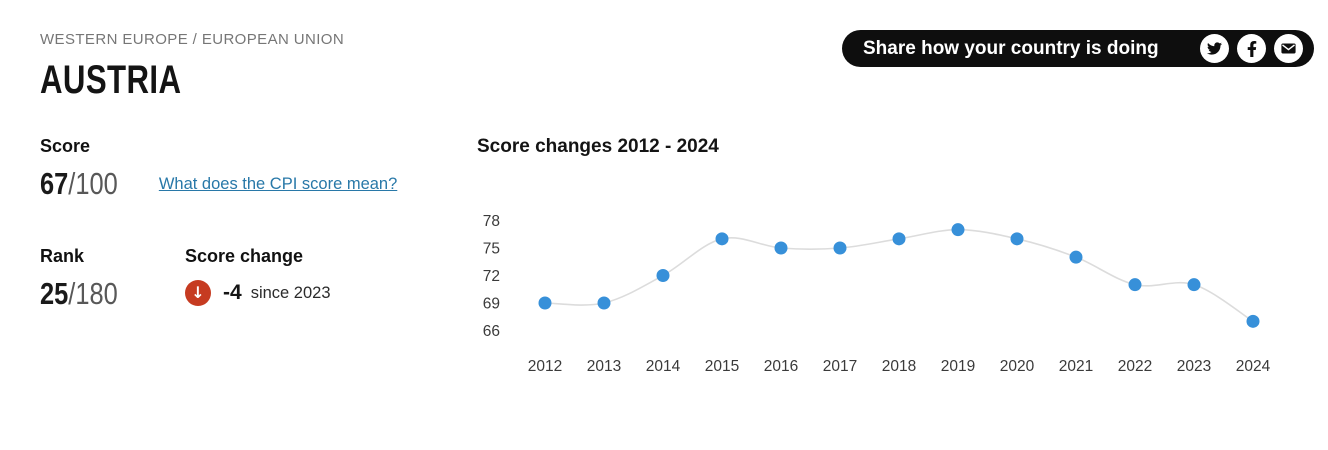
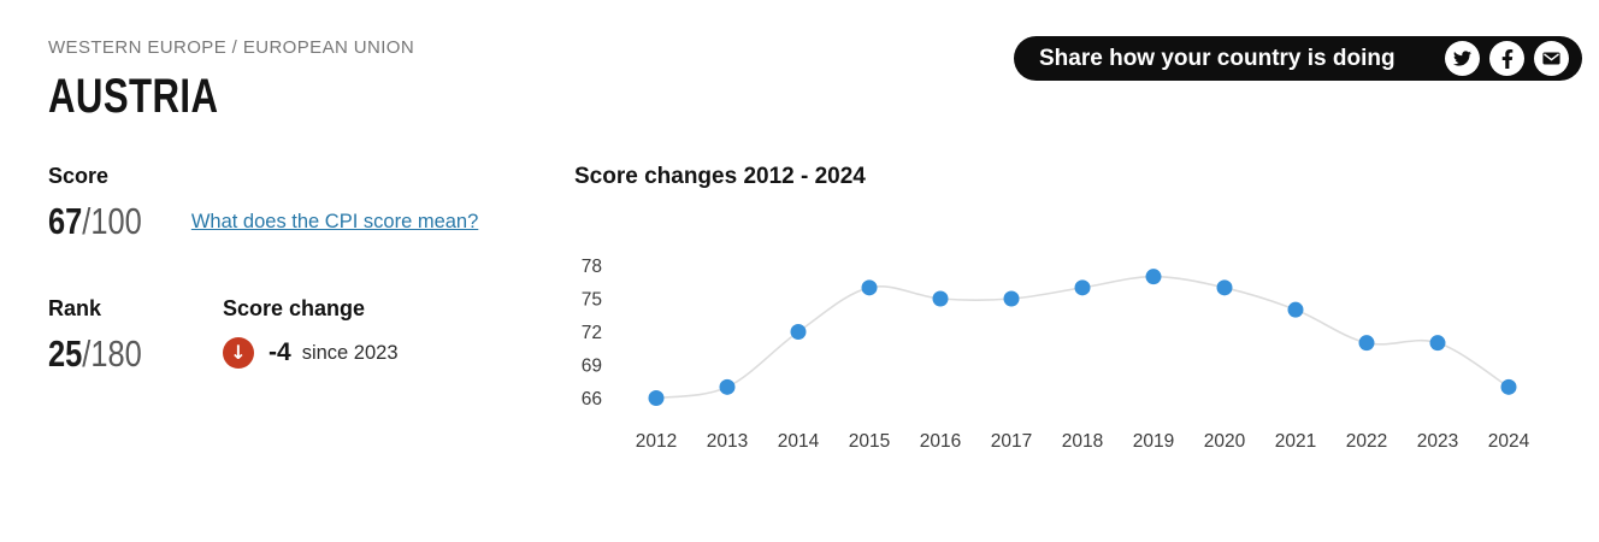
2012: 69 -> 66
2013: 69 -> 67
